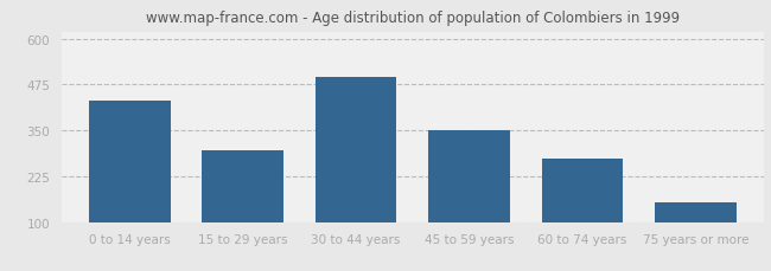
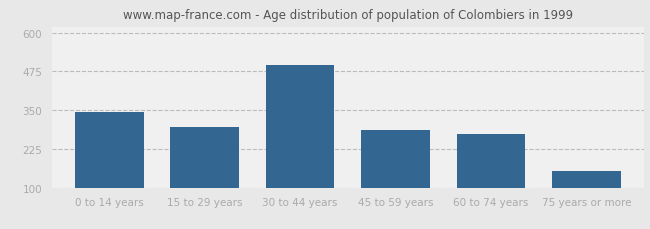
0 to 14 years: 430 -> 345
45 to 59 years: 352 -> 285
